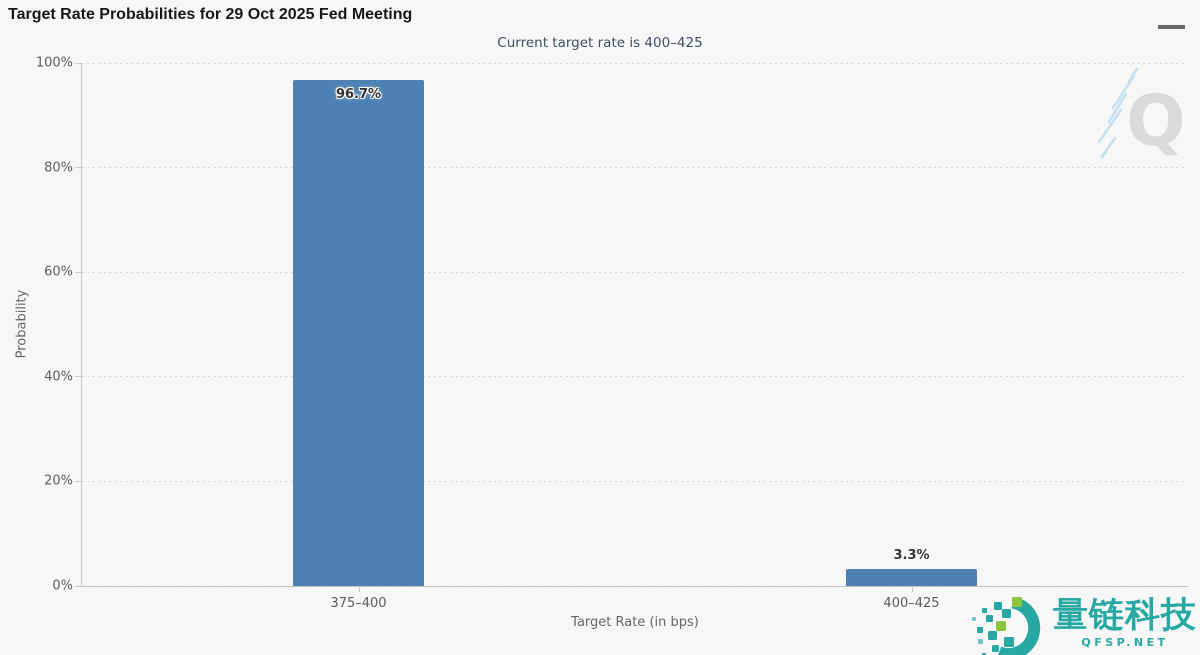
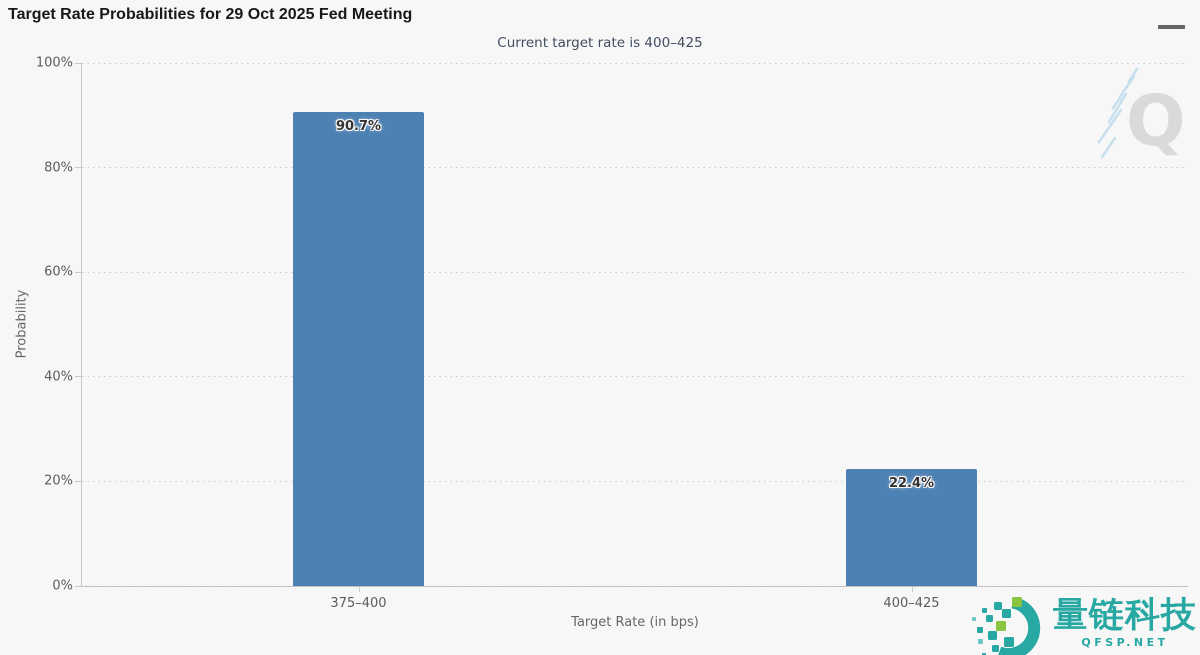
375–400: 96.7% -> 90.7%
400–425: 3.3% -> 22.4%
